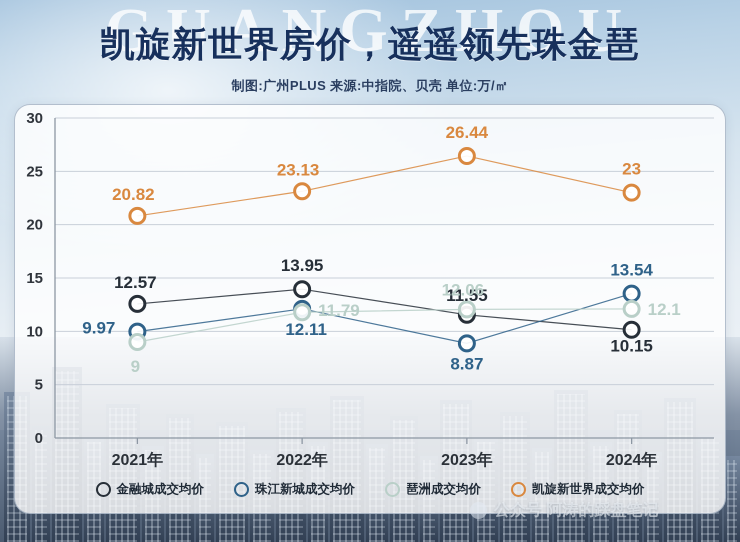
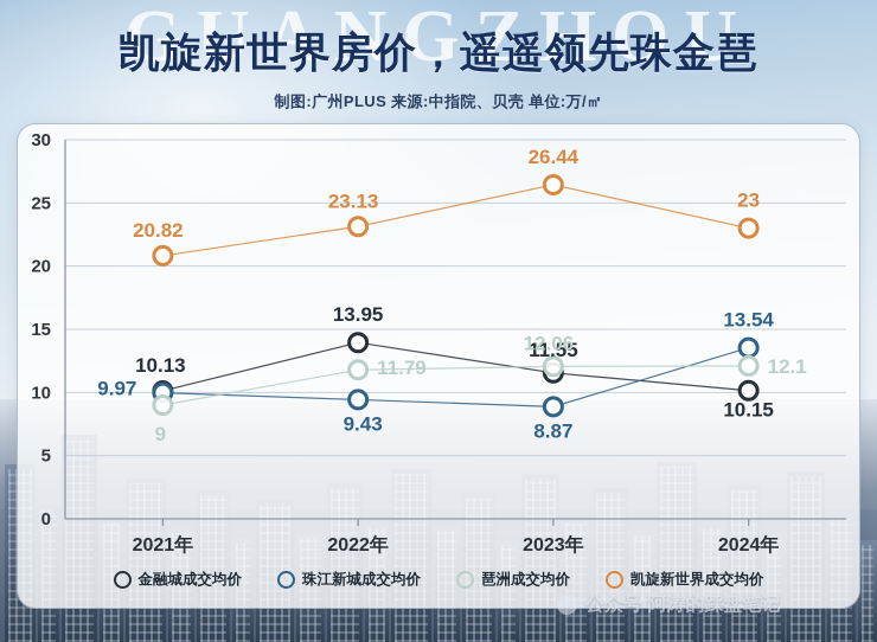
金融城成交均价/2021年: 12.57 -> 10.13
珠江新城成交均价/2022年: 12.11 -> 9.43
